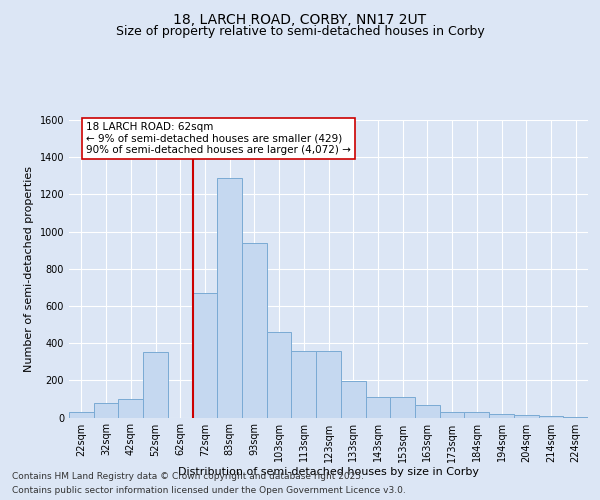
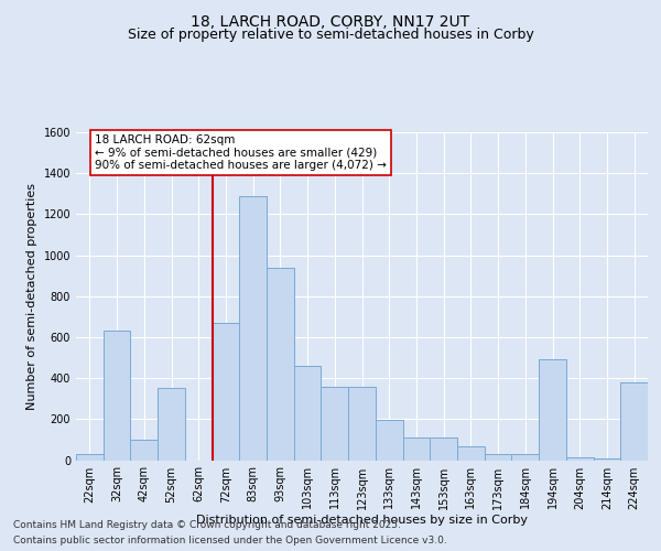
32sqm: 80 -> 630
194sqm: 20 -> 490
224sqm: 0 -> 380
